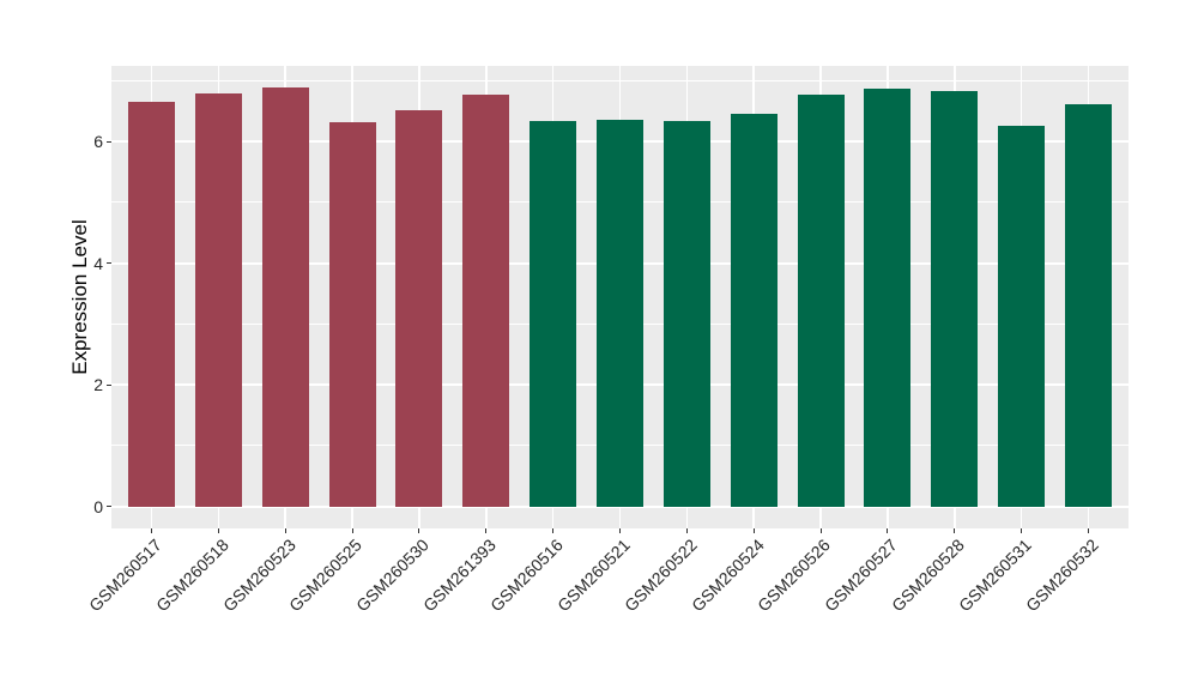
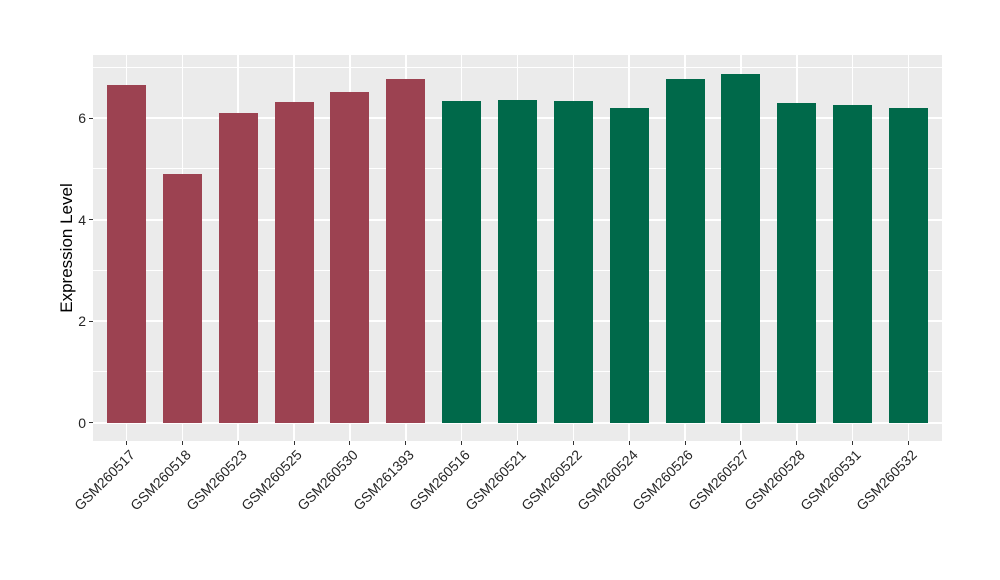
GSM260518: 6.8 -> 4.9
GSM260523: 6.9 -> 6.1
GSM260524: 6.5 -> 6.2
GSM260528: 6.8 -> 6.3
GSM260532: 6.6 -> 6.2
